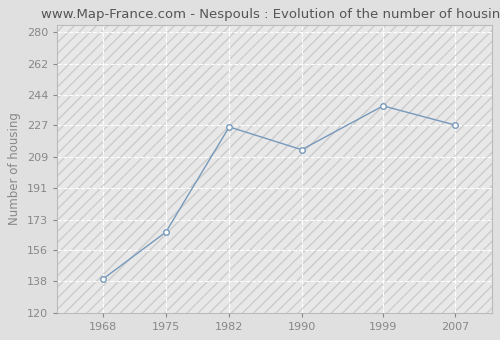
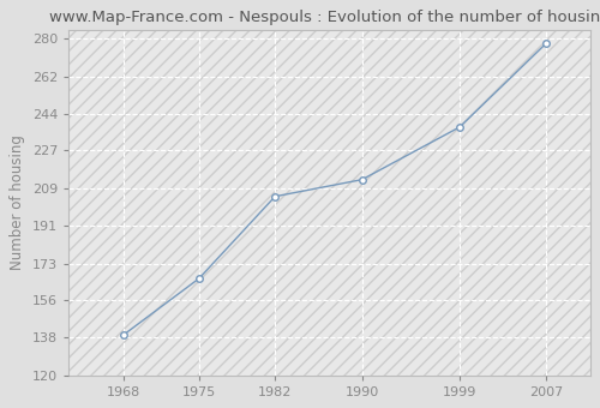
1982: 226 -> 205
2007: 227 -> 278
